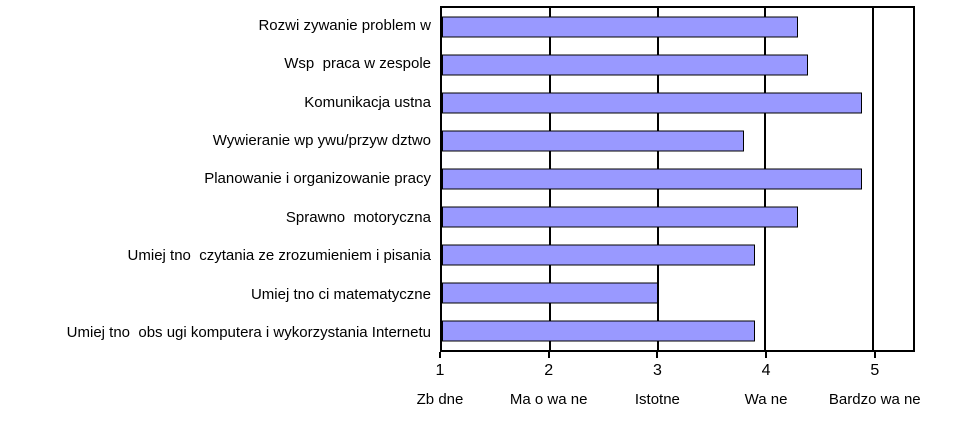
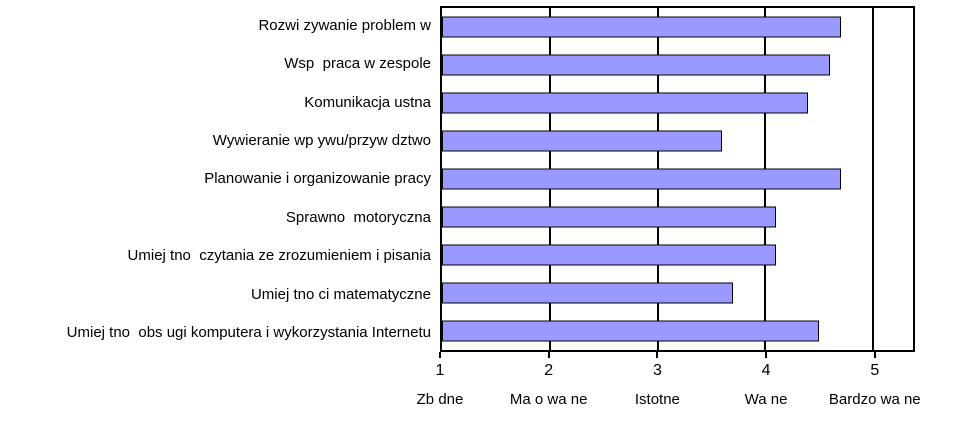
Rozwi zywanie problem w: 4.3 -> 4.7
Wsp praca w zespole: 4.4 -> 4.6
Komunikacja ustna: 4.9 -> 4.4
Wywieranie wp ywu/przyw dztwo: 3.8 -> 3.6
Planowanie i organizowanie pracy: 4.9 -> 4.7
Sprawno motoryczna: 4.3 -> 4.1
Umiej tno czytania ze zrozumieniem i pisania: 3.9 -> 4.1
Umiej tno ci matematyczne: 3.0 -> 3.7
Umiej tno obs ugi komputera i wykorzystania Internetu: 3.9 -> 4.5
